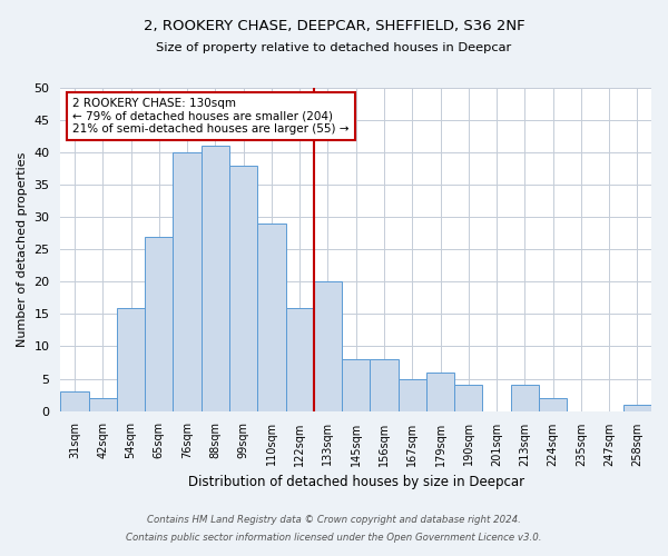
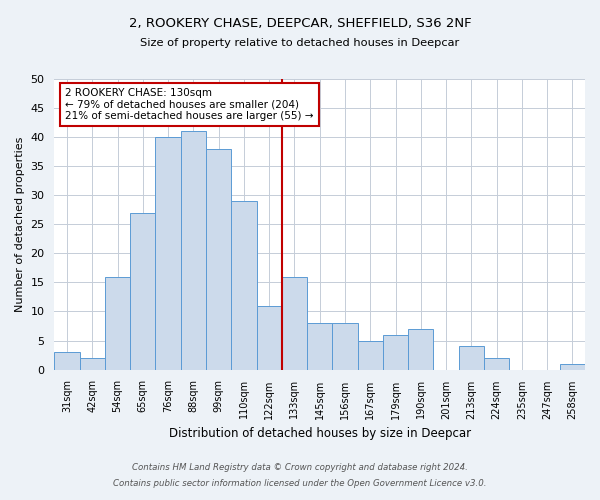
122sqm: 16 -> 11
133sqm: 20 -> 16
190sqm: 4 -> 7
